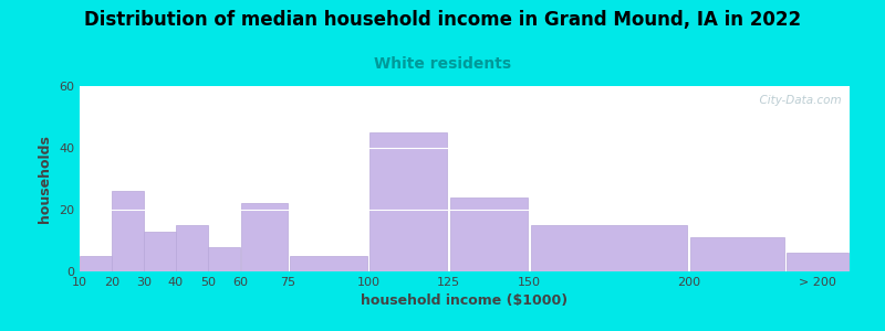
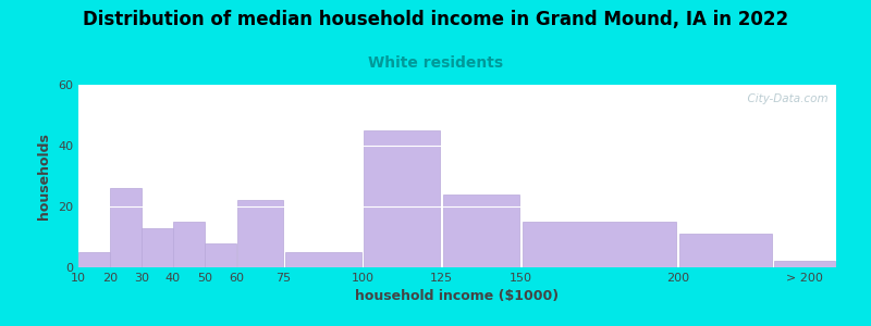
> 200: 6 -> 2
